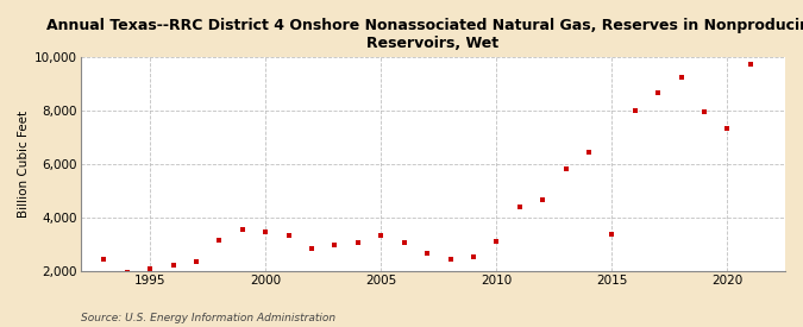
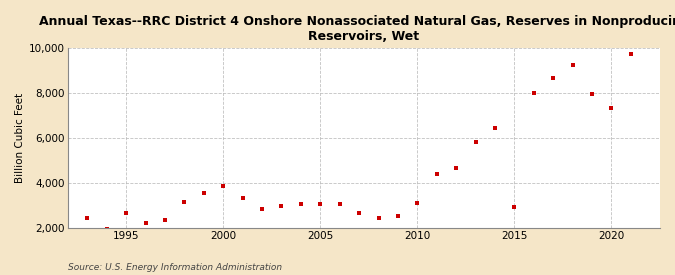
1995: 2,100 -> 2,650
2000: 3,450 -> 3,850
2005: 3,350 -> 3,050
2015: 3,400 -> 2,950
